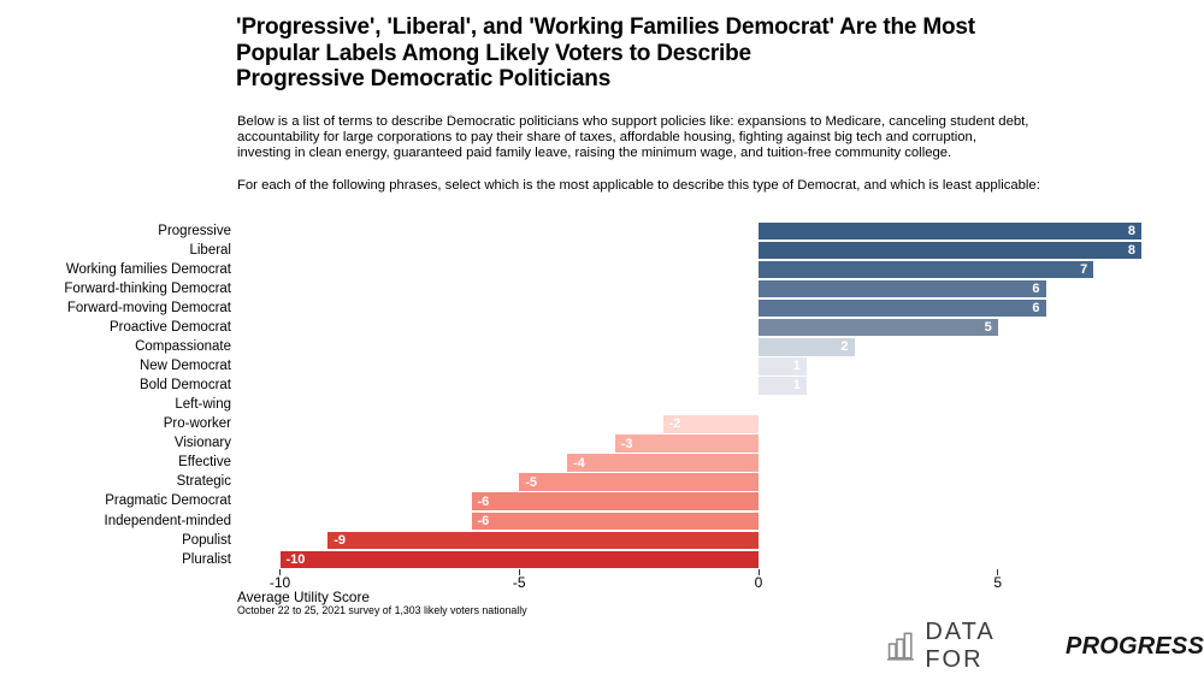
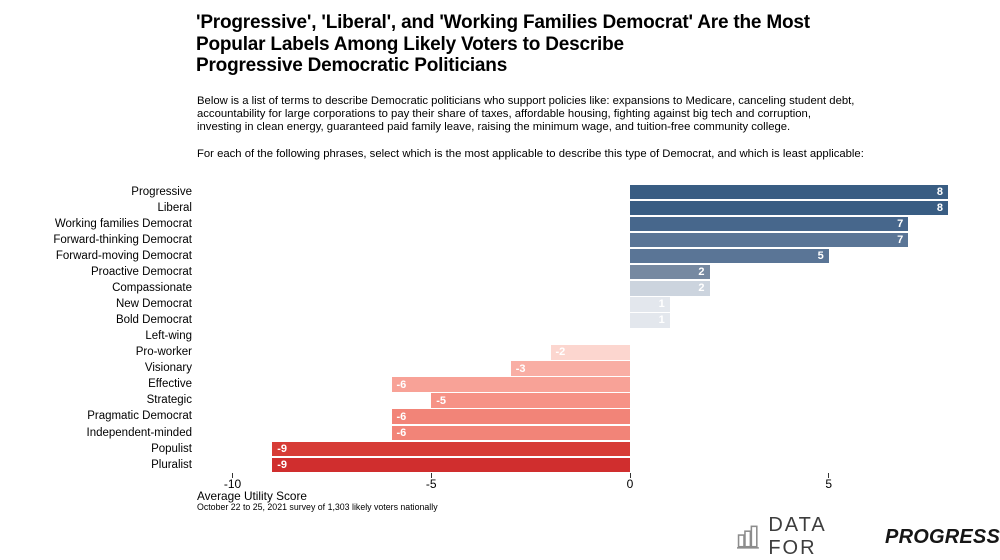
Forward-thinking Democrat: 6 -> 7
Forward-moving Democrat: 6 -> 5
Proactive Democrat: 5 -> 2
Effective: -4 -> -6
Pluralist: -10 -> -9
